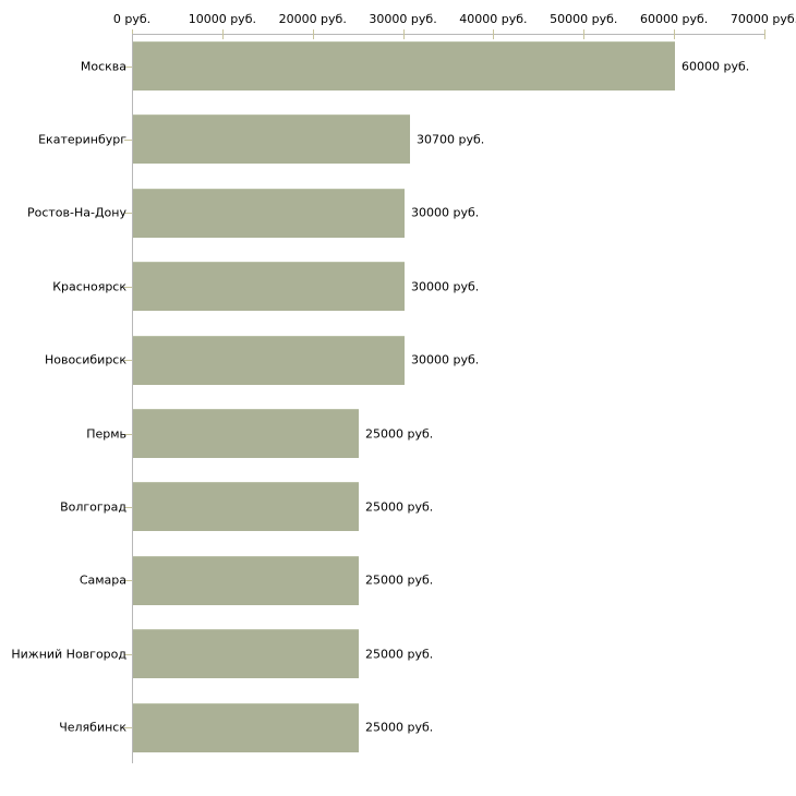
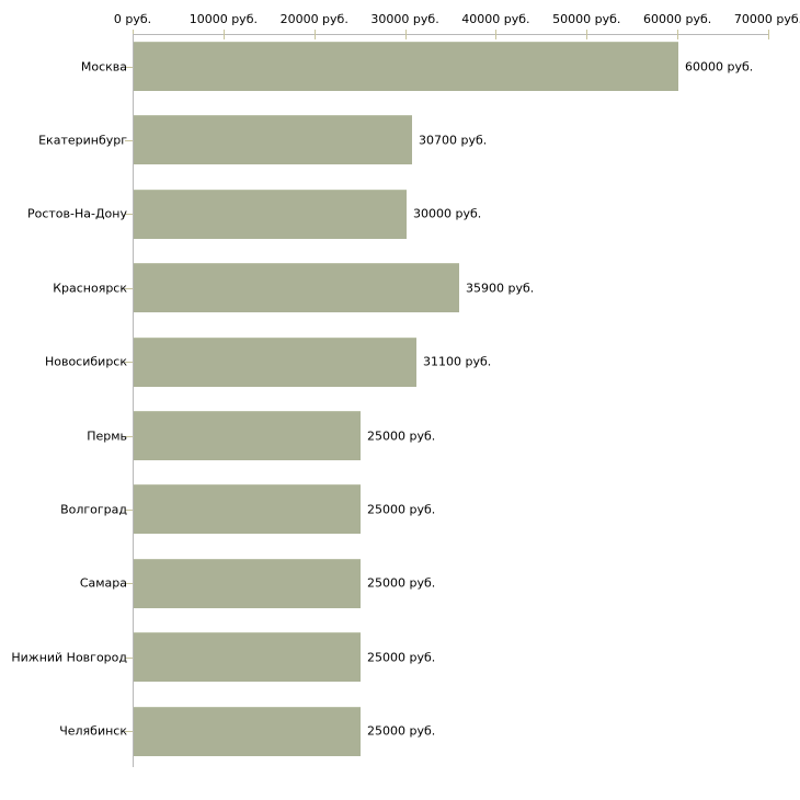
Красноярск: 30000 -> 35900
Новосибирск: 30000 -> 31100
